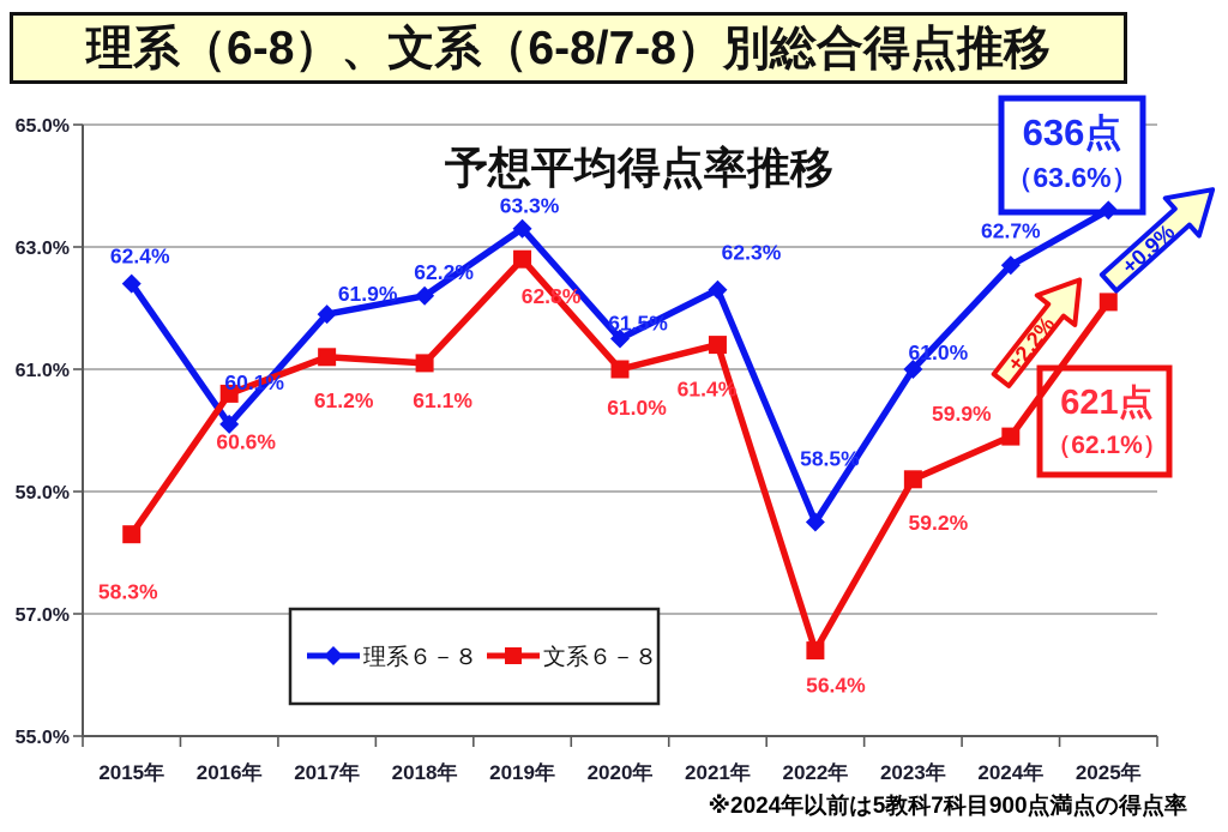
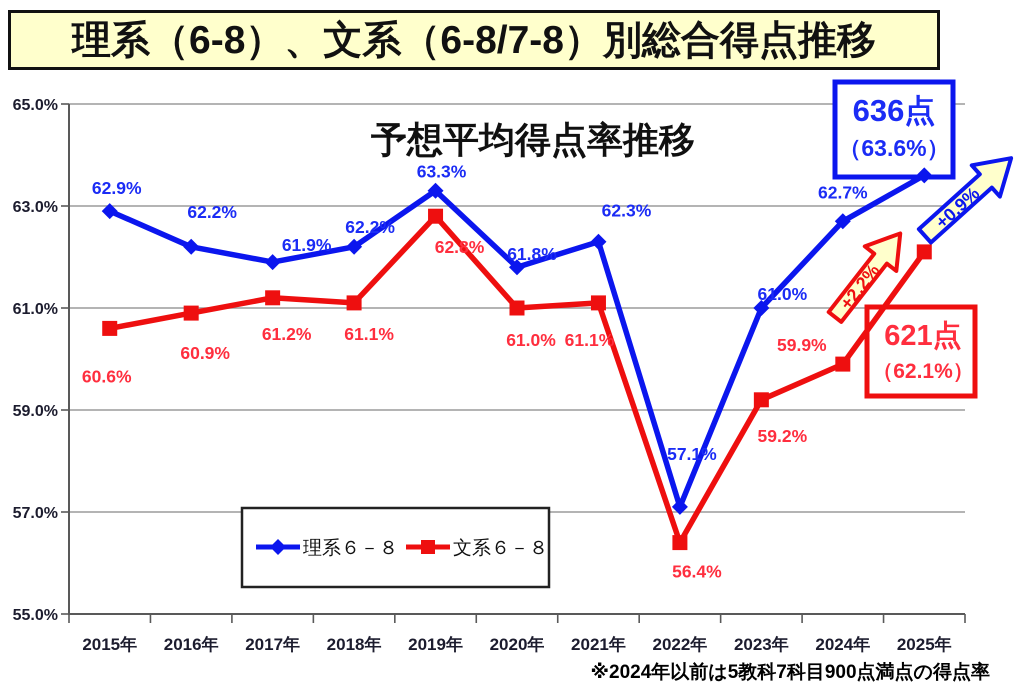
理系６－８/2015年: 62.4% -> 62.9%
文系６－８/2015年: 58.3% -> 60.6%
理系６－８/2016年: 60.1% -> 62.2%
文系６－８/2016年: 60.6% -> 60.9%
理系６－８/2020年: 61.5% -> 61.8%
文系６－８/2021年: 61.4% -> 61.1%
理系６－８/2022年: 58.5% -> 57.1%
